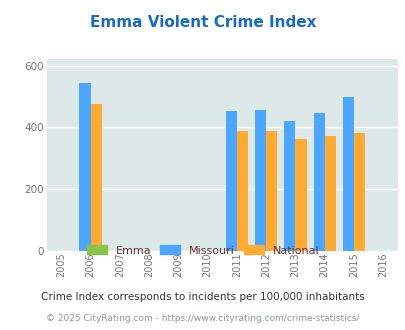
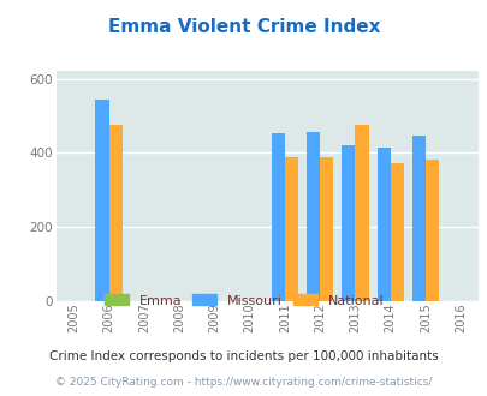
National/2013: 363 -> 475
Missouri/2014: 445 -> 415
Missouri/2015: 497 -> 445
